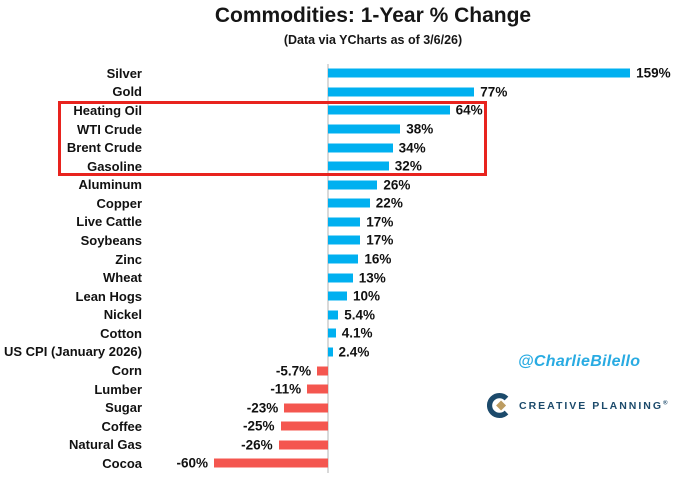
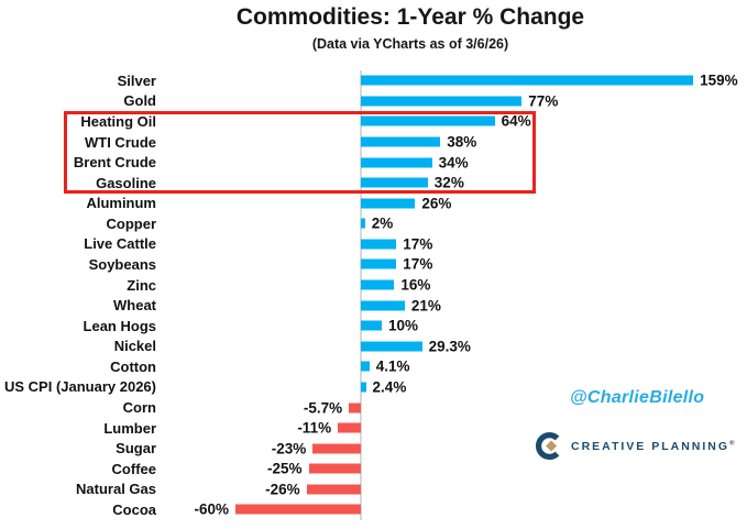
Copper: 22% -> 2%
Wheat: 13% -> 21%
Nickel: 5.4% -> 29.3%
